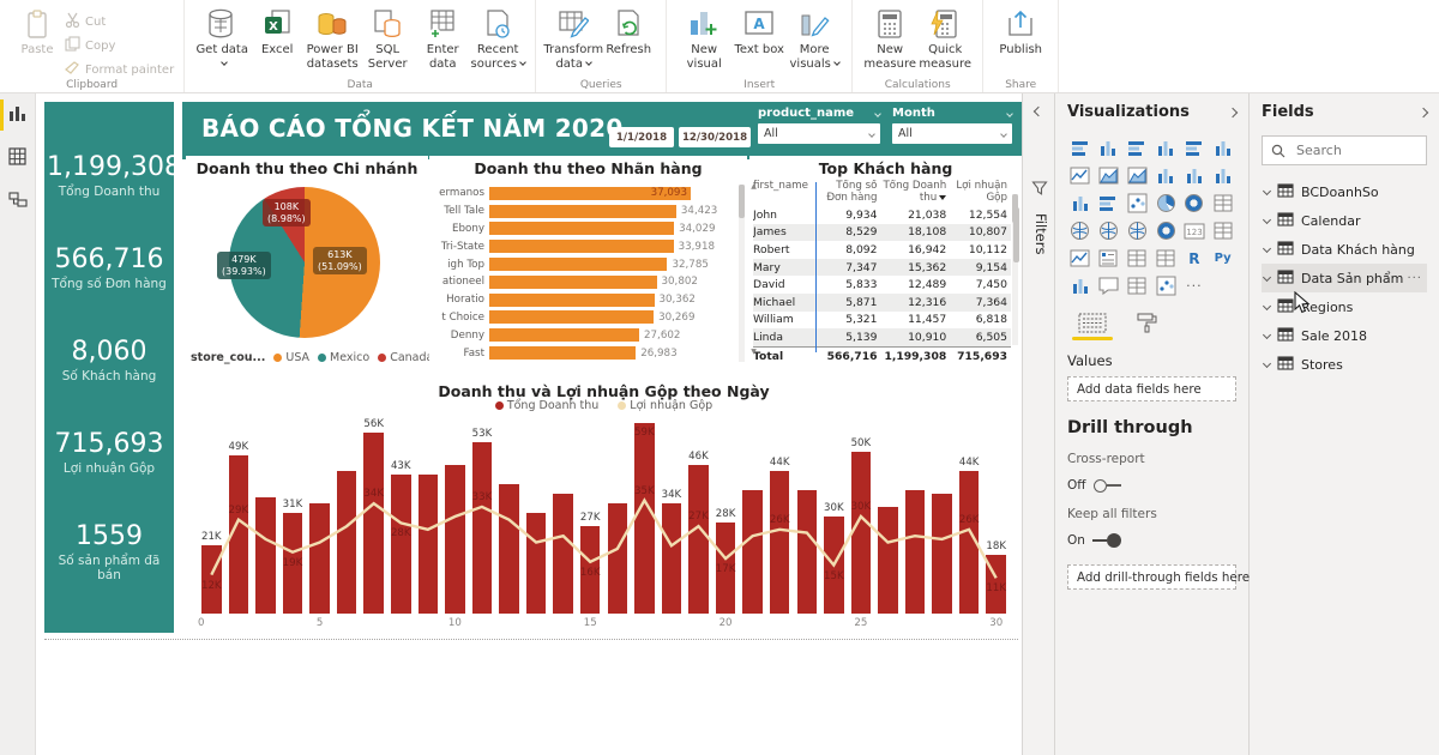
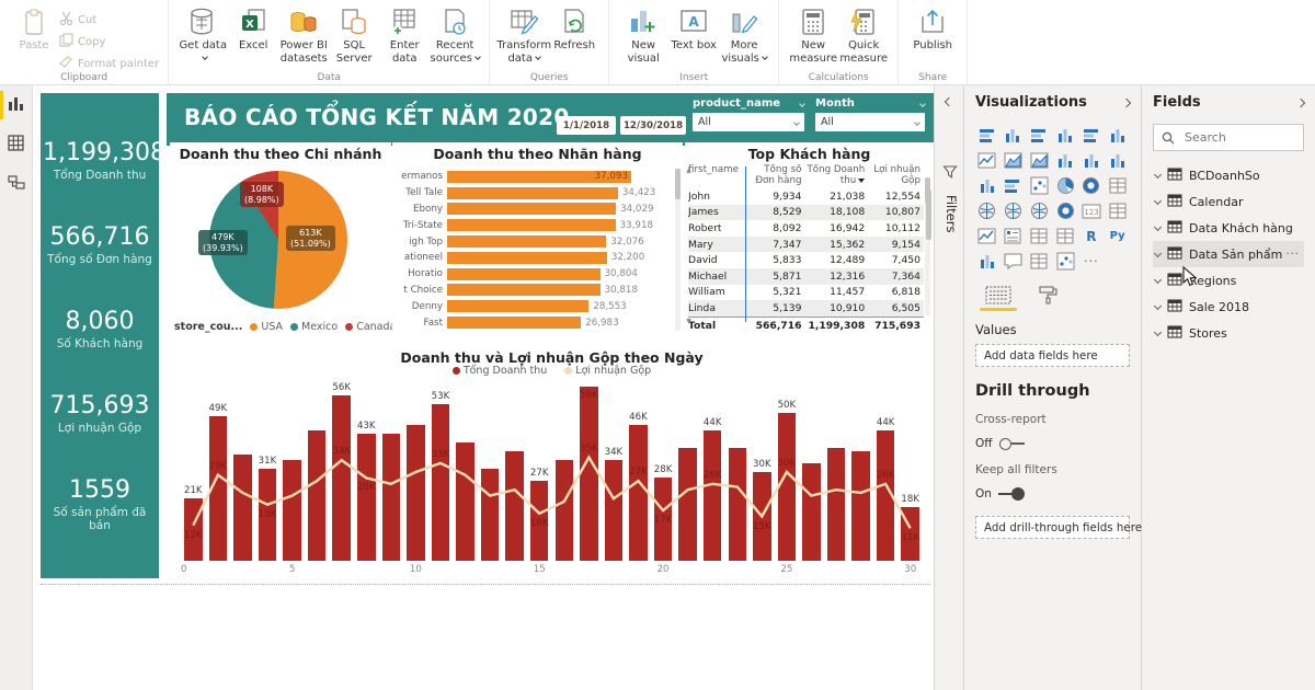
Doanh thu theo Nhãn hàng/igh Top: 32,785 -> 32,076
Doanh thu theo Nhãn hàng/ationeel: 30,802 -> 32,200
Doanh thu theo Nhãn hàng/Horatio: 30,362 -> 30,804
Doanh thu theo Nhãn hàng/t Choice: 30,269 -> 30,818
Doanh thu theo Nhãn hàng/Denny: 27,602 -> 28,553
